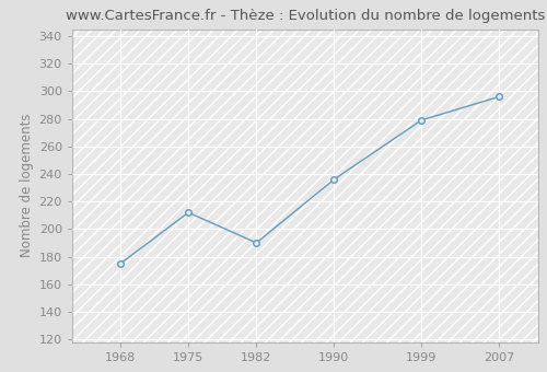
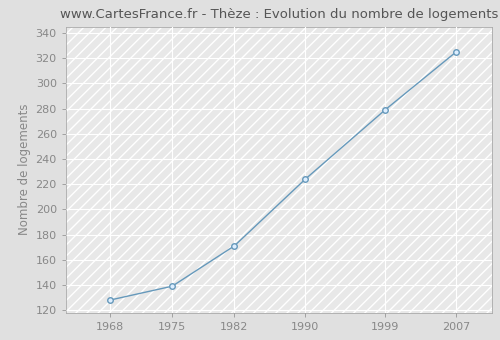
1968: 175 -> 128
1975: 212 -> 139
1982: 190 -> 171
1990: 236 -> 224
2007: 296 -> 325
